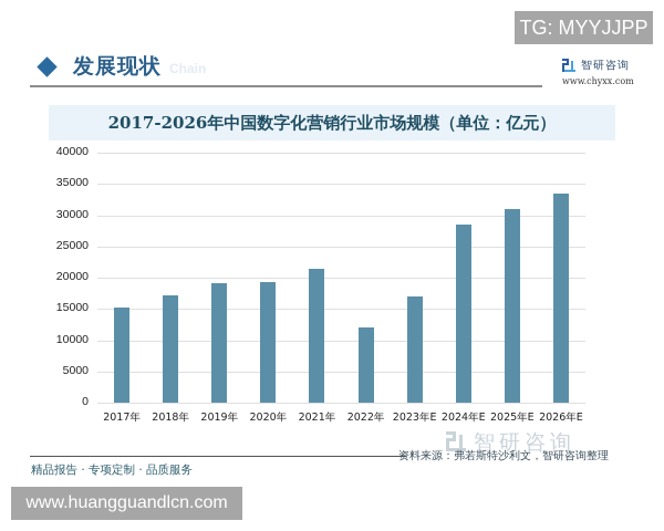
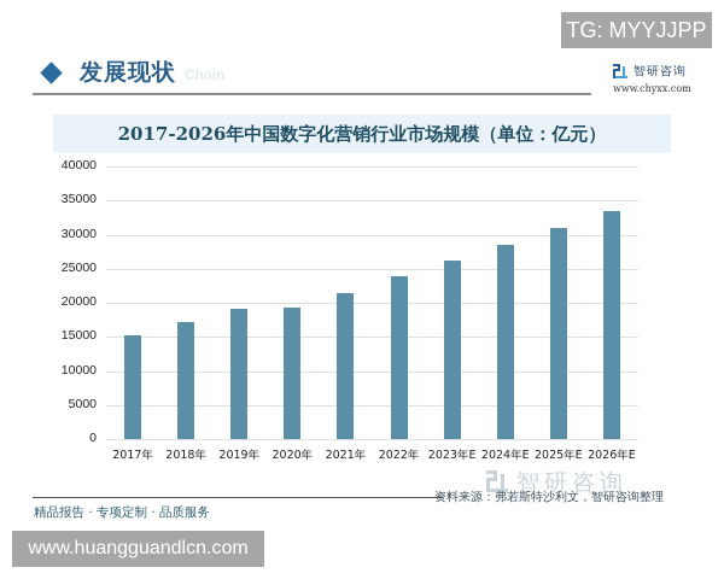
2022年: 12000 -> 24000
2023年E: 17000 -> 26000
